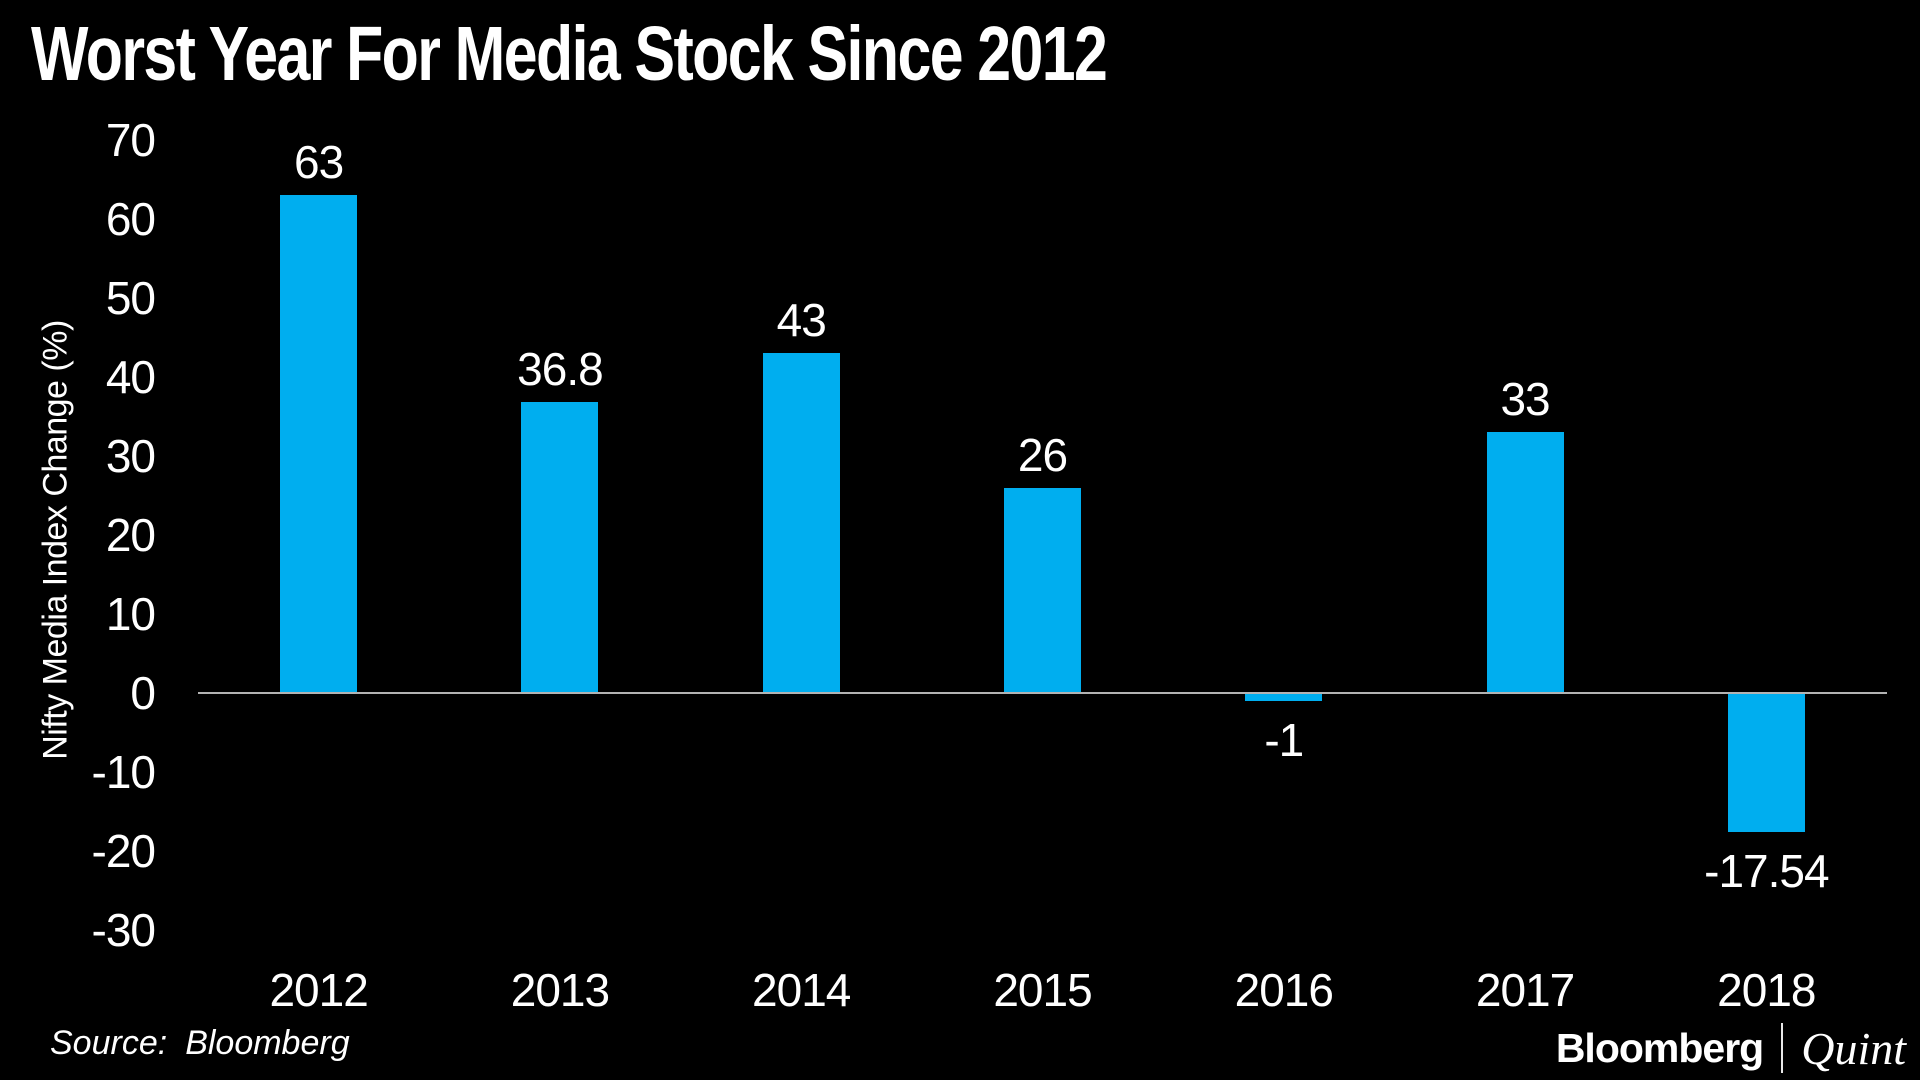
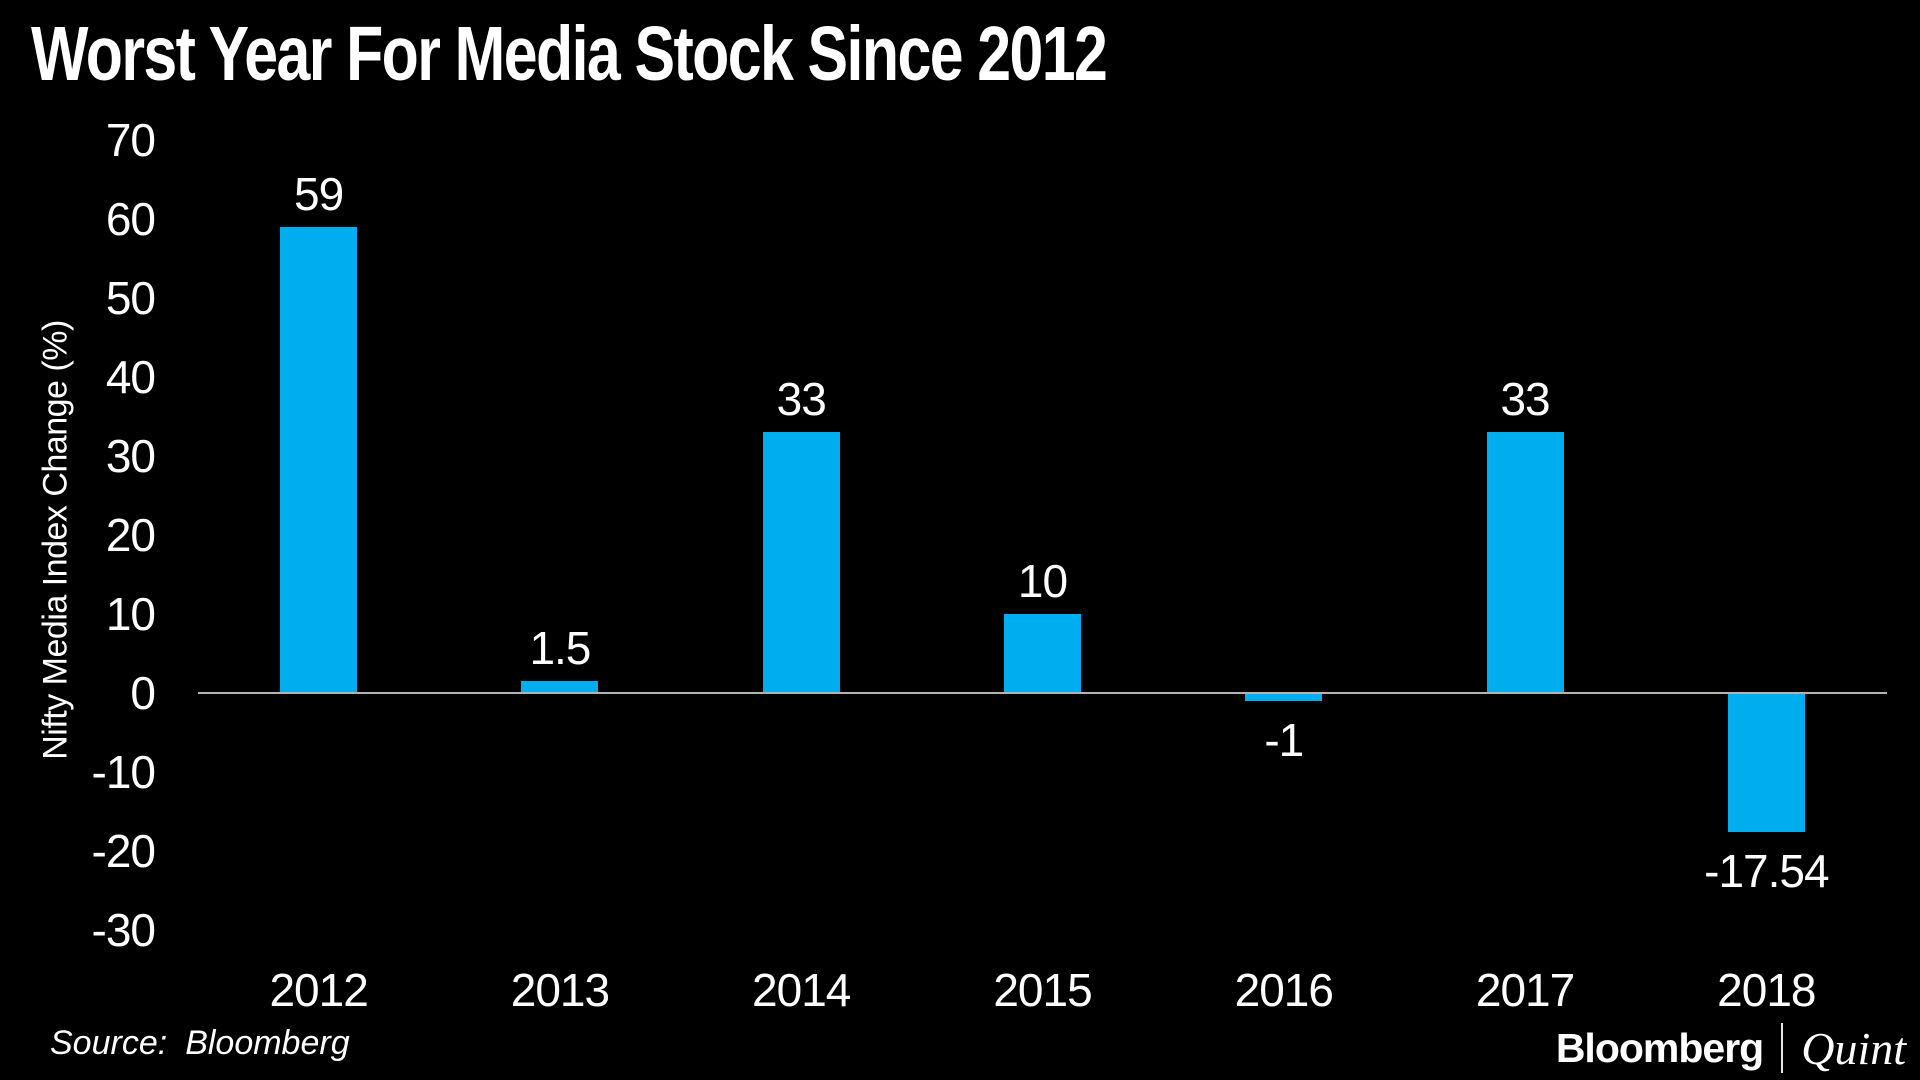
2012: 63 -> 59
2013: 36.8 -> 1.5
2014: 43 -> 33
2015: 26 -> 10
